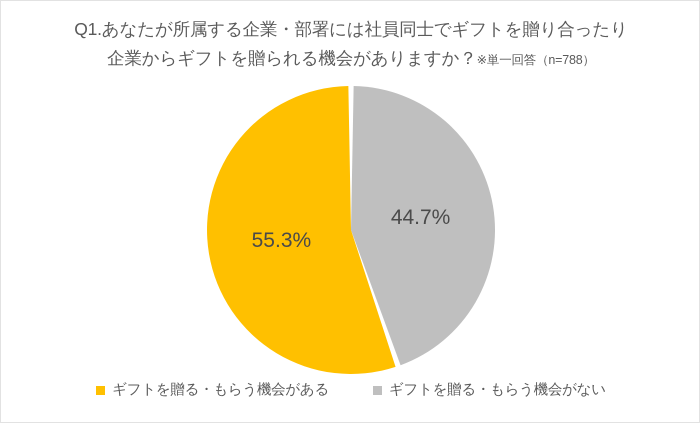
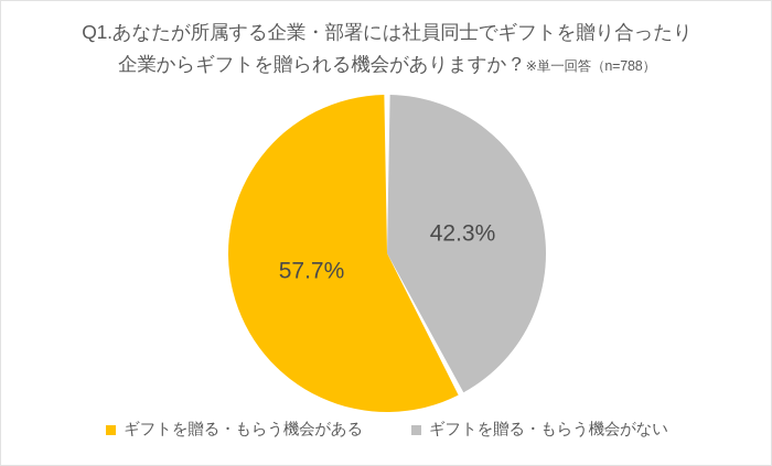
ギフトを贈る・もらう機会がある: 55.3% -> 57.7%
ギフトを贈る・もらう機会がない: 44.7% -> 42.3%
